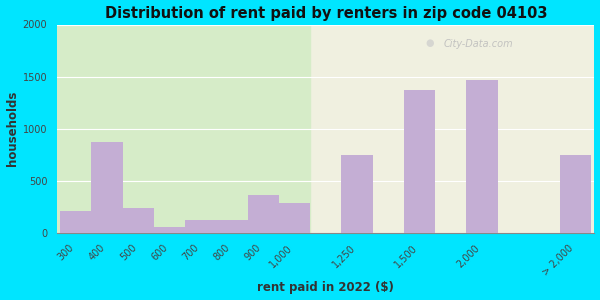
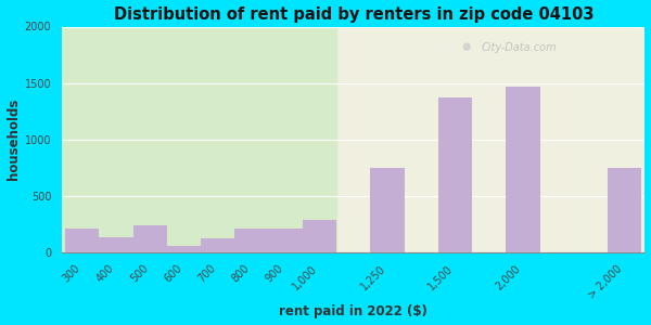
400: 870 -> 130
800: 120 -> 210
900: 360 -> 210
